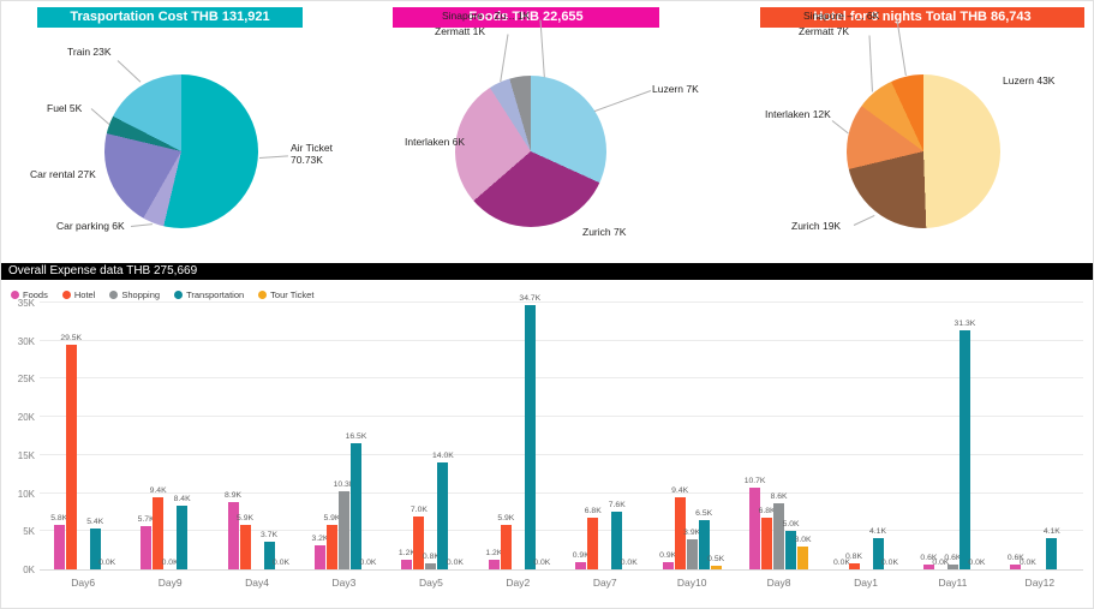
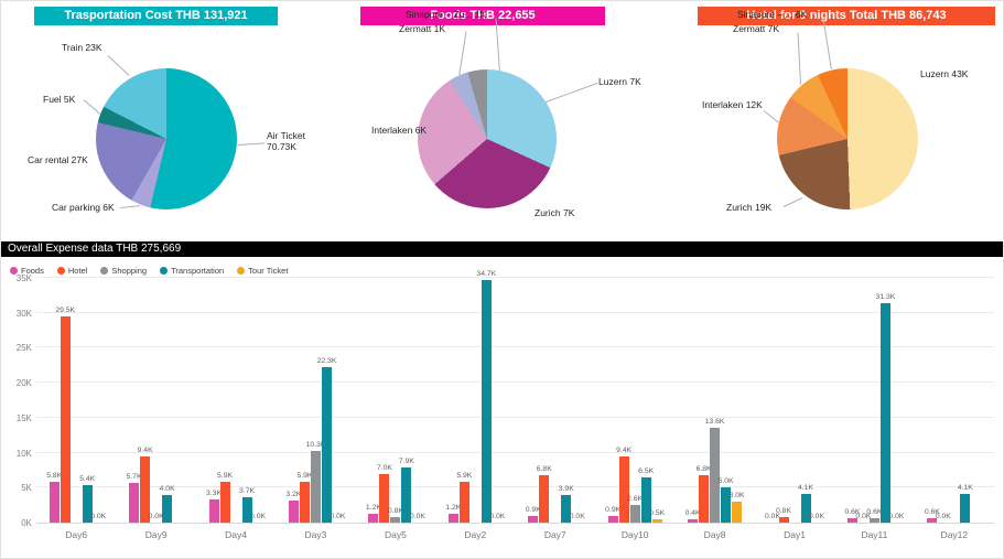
Overall Expense data THB 275,669/Transportation/Day9: 8.4K -> 4.0K
Overall Expense data THB 275,669/Foods/Day4: 8.9K -> 3.3K
Overall Expense data THB 275,669/Transportation/Day3: 16.5K -> 22.3K
Overall Expense data THB 275,669/Transportation/Day5: 14.0K -> 7.9K
Overall Expense data THB 275,669/Transportation/Day7: 7.6K -> 3.9K
Overall Expense data THB 275,669/Shopping/Day10: 3.9K -> 2.6K
Overall Expense data THB 275,669/Foods/Day8: 10.7K -> 0.4K
Overall Expense data THB 275,669/Shopping/Day8: 8.6K -> 13.6K
